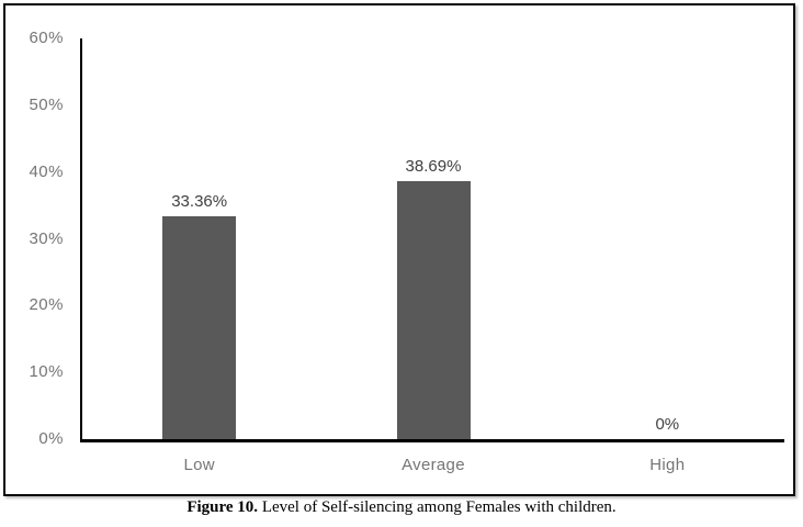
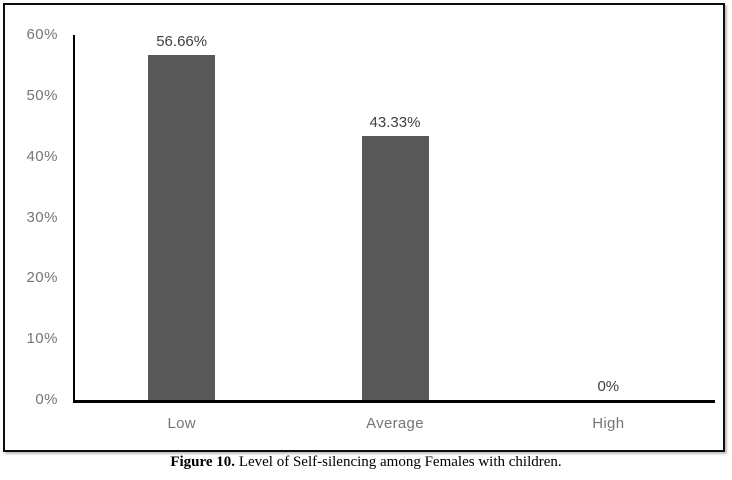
Low: 33.36% -> 56.66%
Average: 38.69% -> 43.33%
